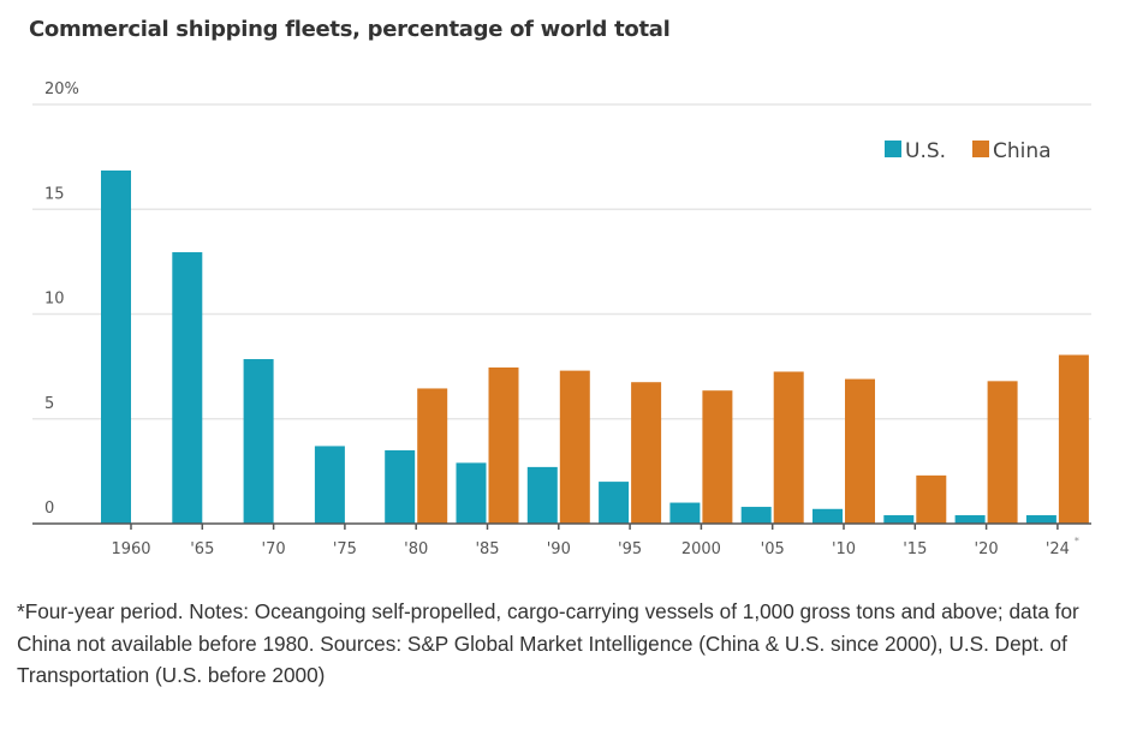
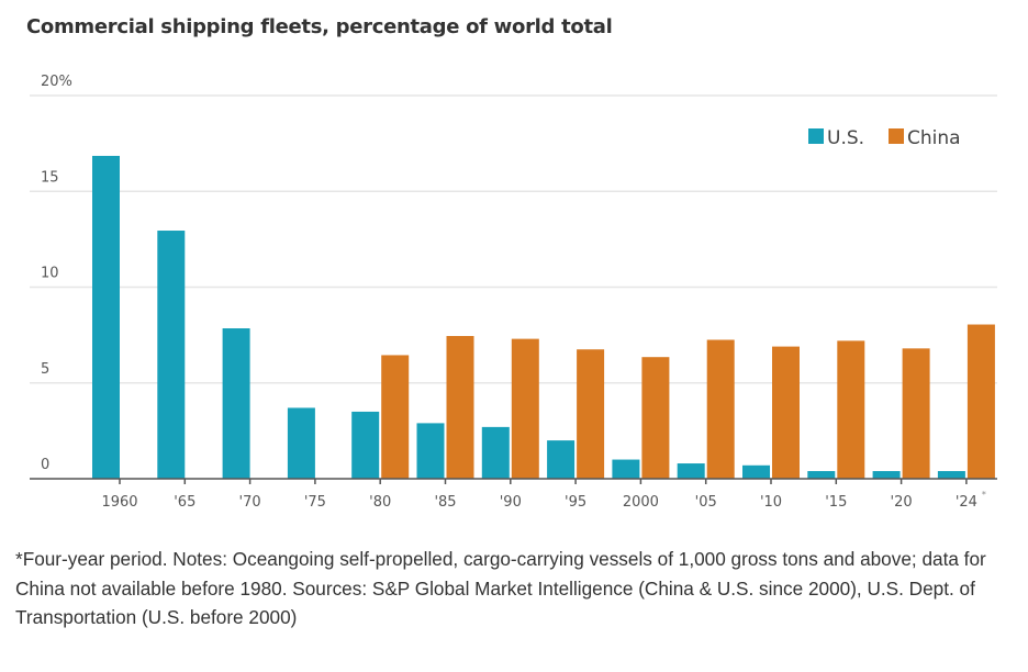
China/'15: 2.3% -> 7.2%
